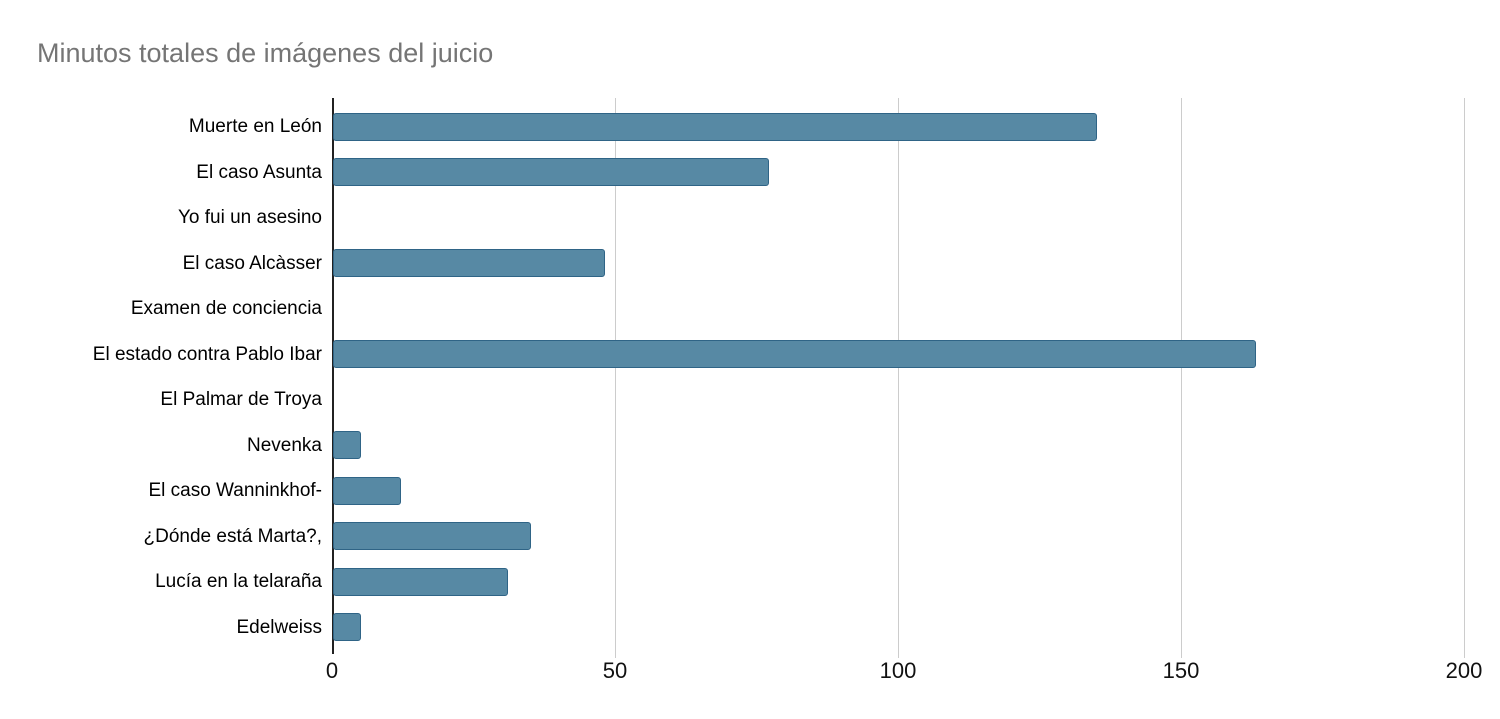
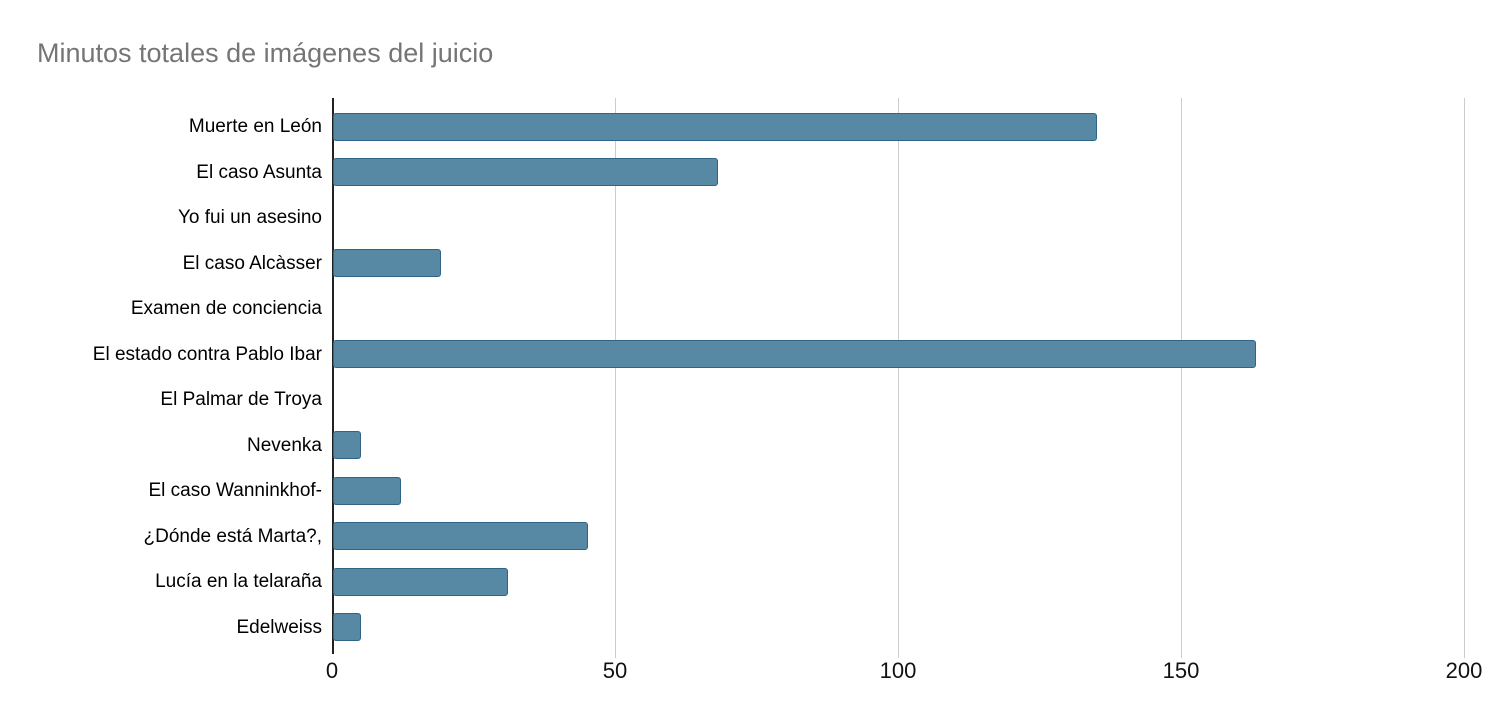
El caso Asunta: 77 -> 68
El caso Alcàsser: 48 -> 19
¿Dónde está Marta?,: 35 -> 45
